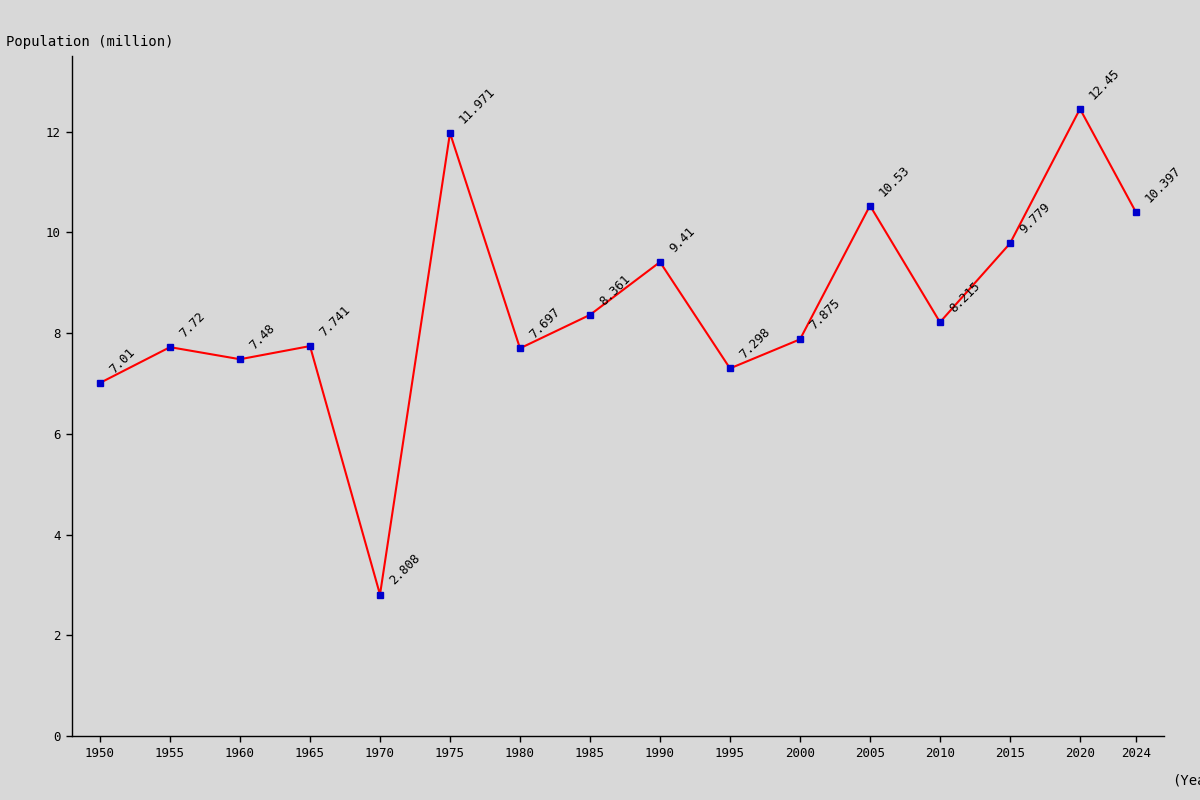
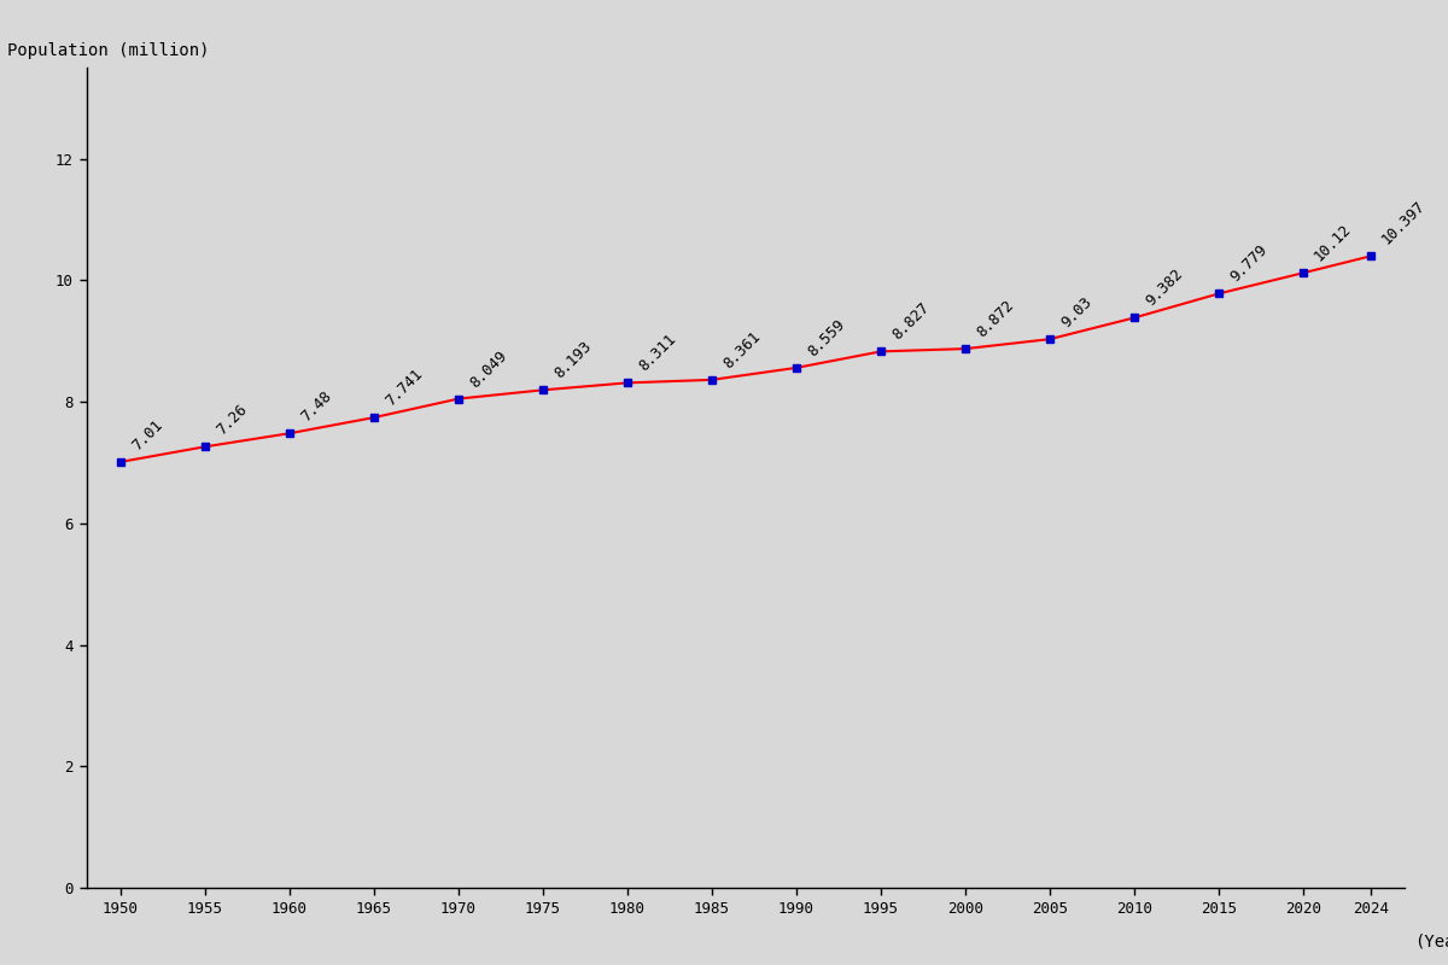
1955: 7.72 -> 7.26
1970: 2.808 -> 8.049
1975: 11.971 -> 8.193
1980: 7.697 -> 8.311
1990: 9.41 -> 8.559
1995: 7.298 -> 8.827
2000: 7.875 -> 8.872
2005: 10.53 -> 9.03
2010: 8.215 -> 9.382
2020: 12.45 -> 10.12
